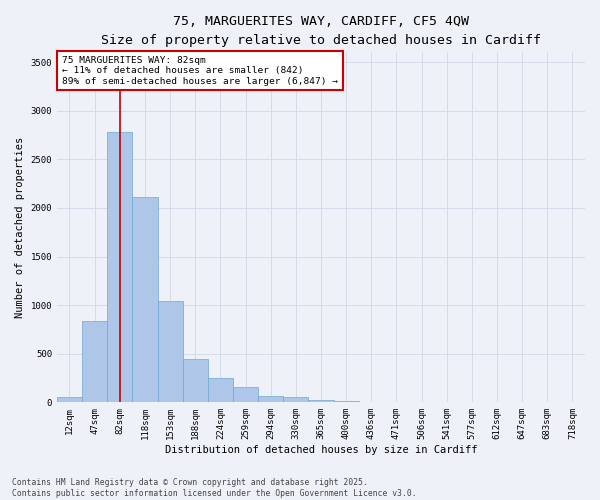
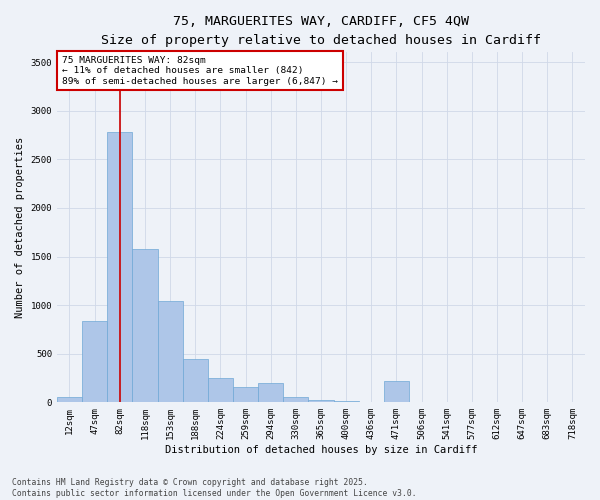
118sqm: 2110 -> 1580
294sqm: 60 -> 200
471sqm: 0 -> 220
